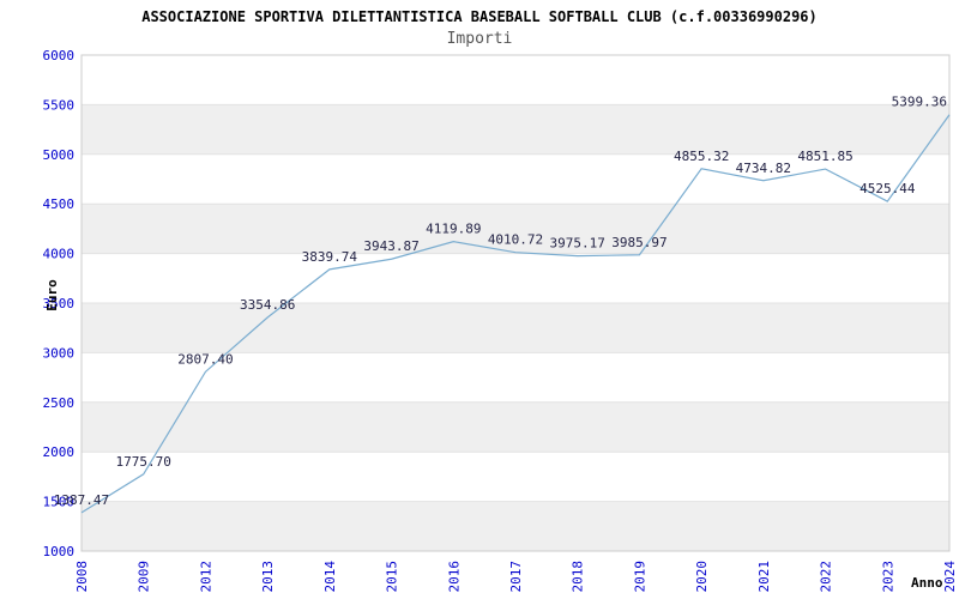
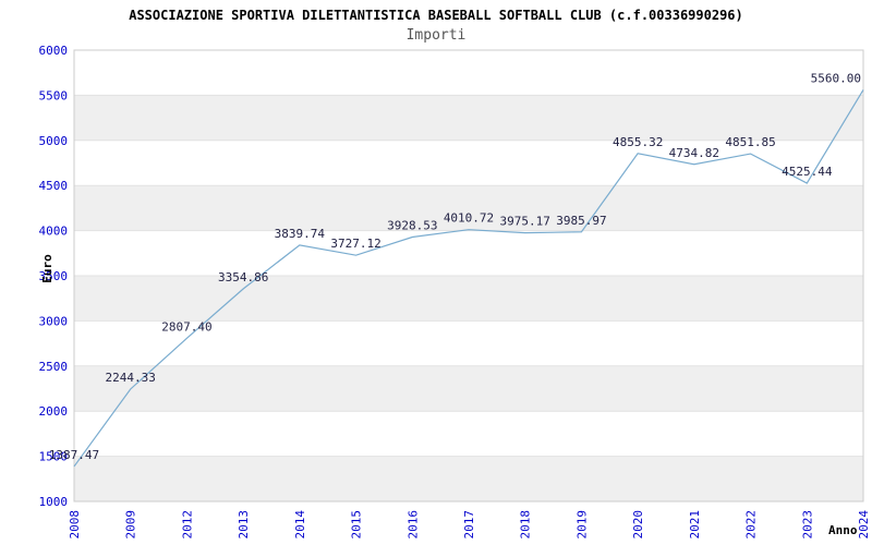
2009: 1775.70 -> 2244.33
2015: 3943.87 -> 3727.12
2016: 4119.89 -> 3928.53
2024: 5399.36 -> 5560.00
